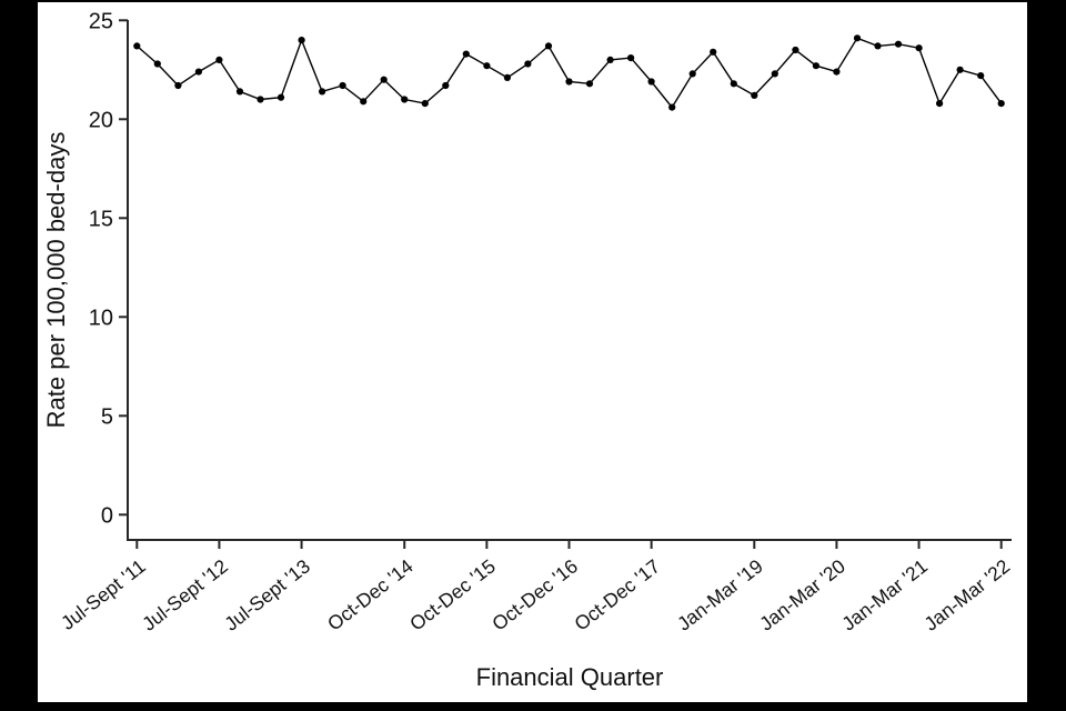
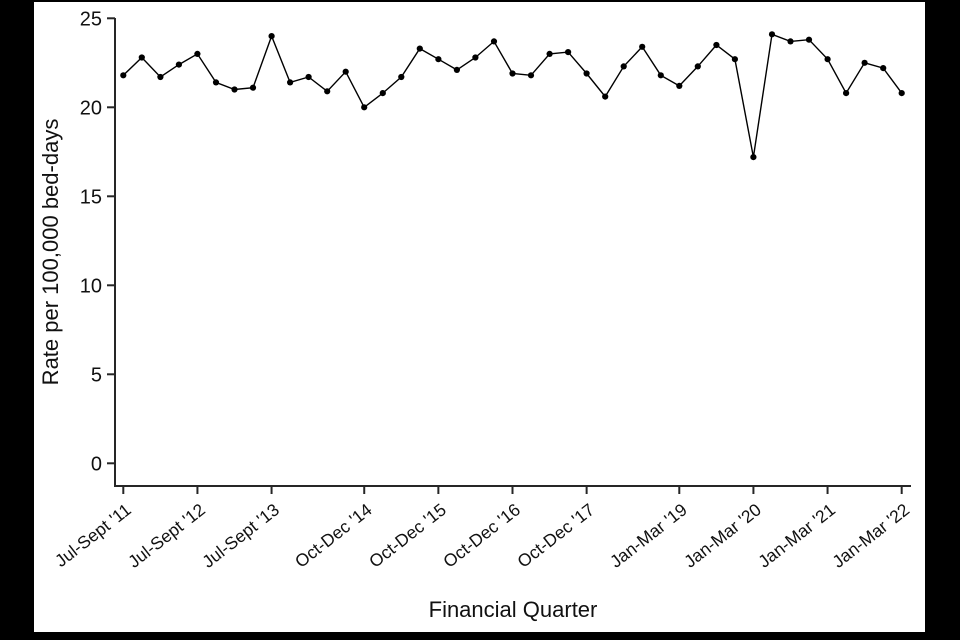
Jul-Sept '11: 23.7 -> 21.8
Oct-Dec '14: 21.0 -> 20.0
Jan-Mar '20: 22.4 -> 17.2
Jan-Mar '21: 23.6 -> 22.7
